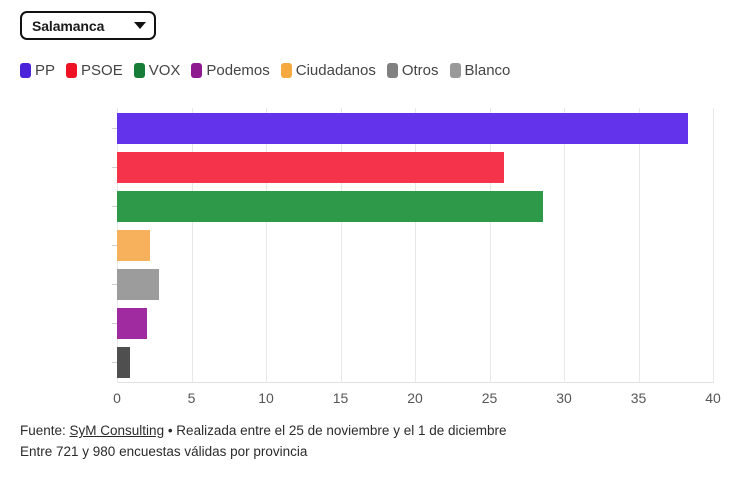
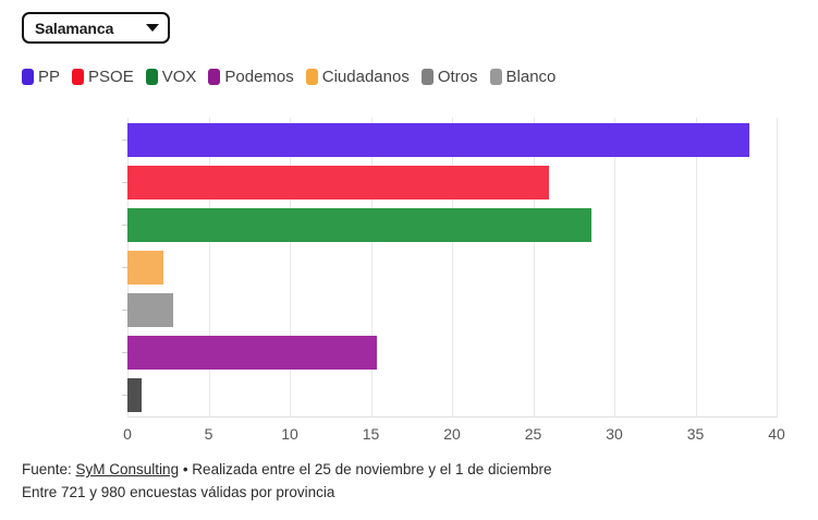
Podemos: 2.0 -> 15.4
